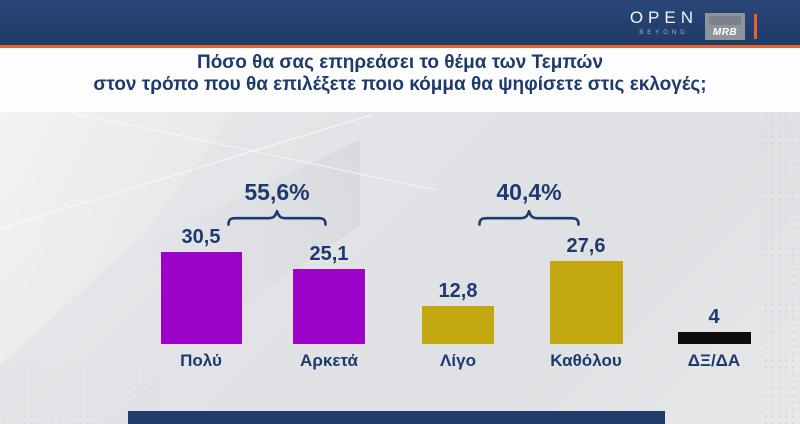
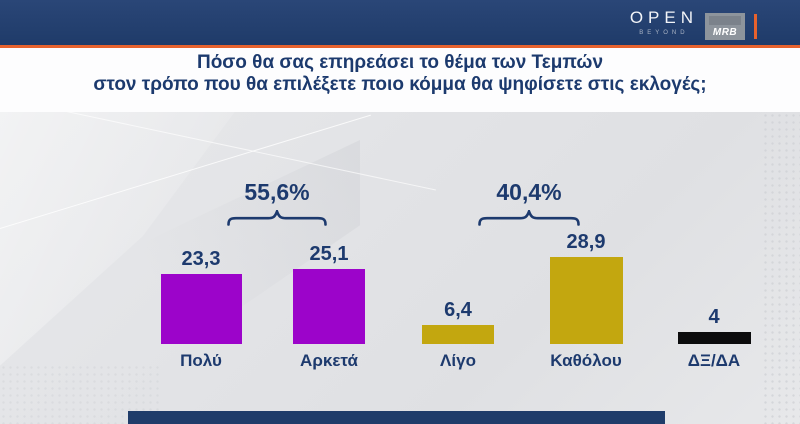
Πολύ: 30,5 -> 23,3
Λίγο: 12,8 -> 6,4
Καθόλου: 27,6 -> 28,9
